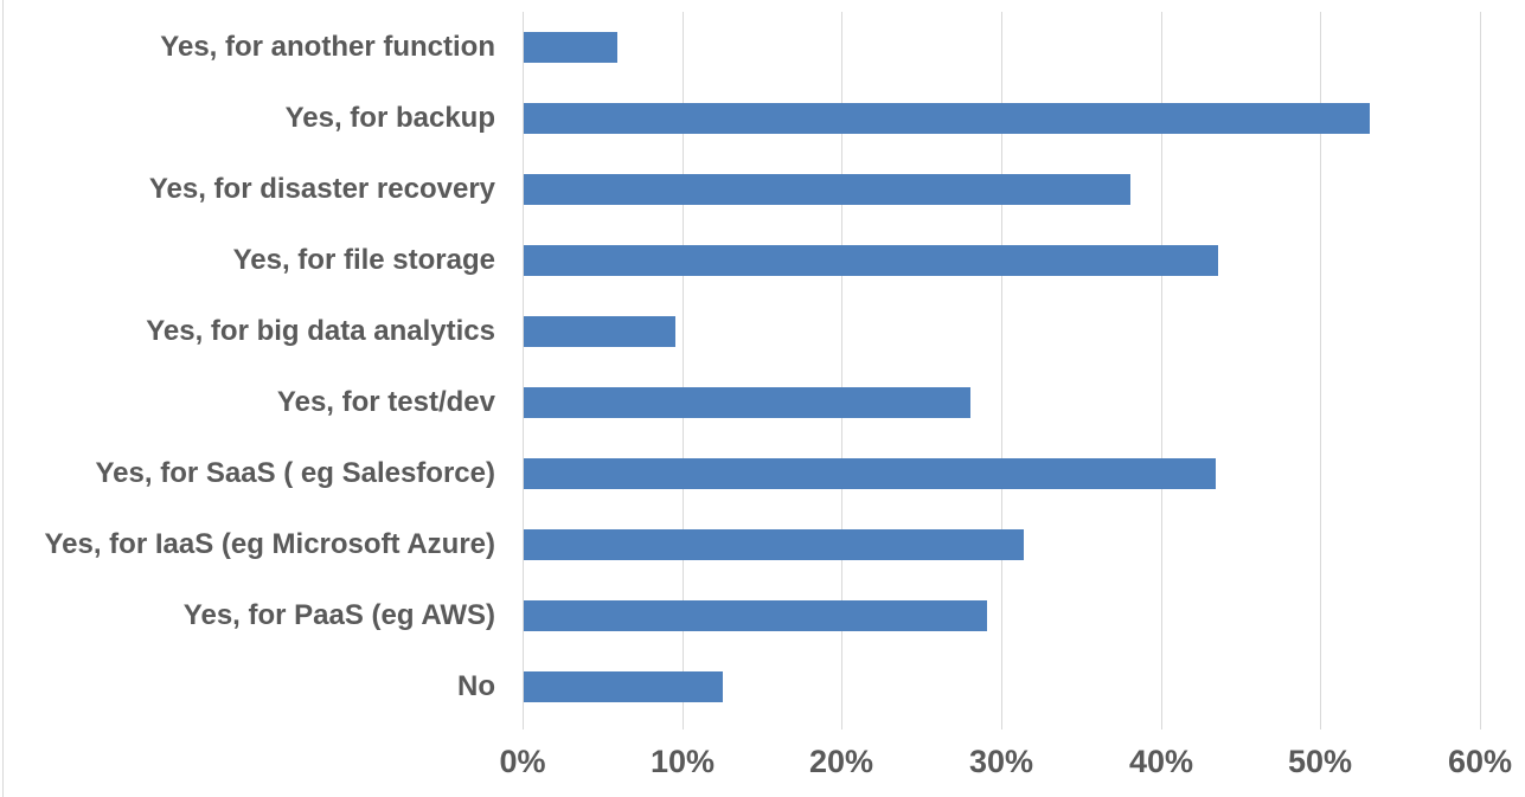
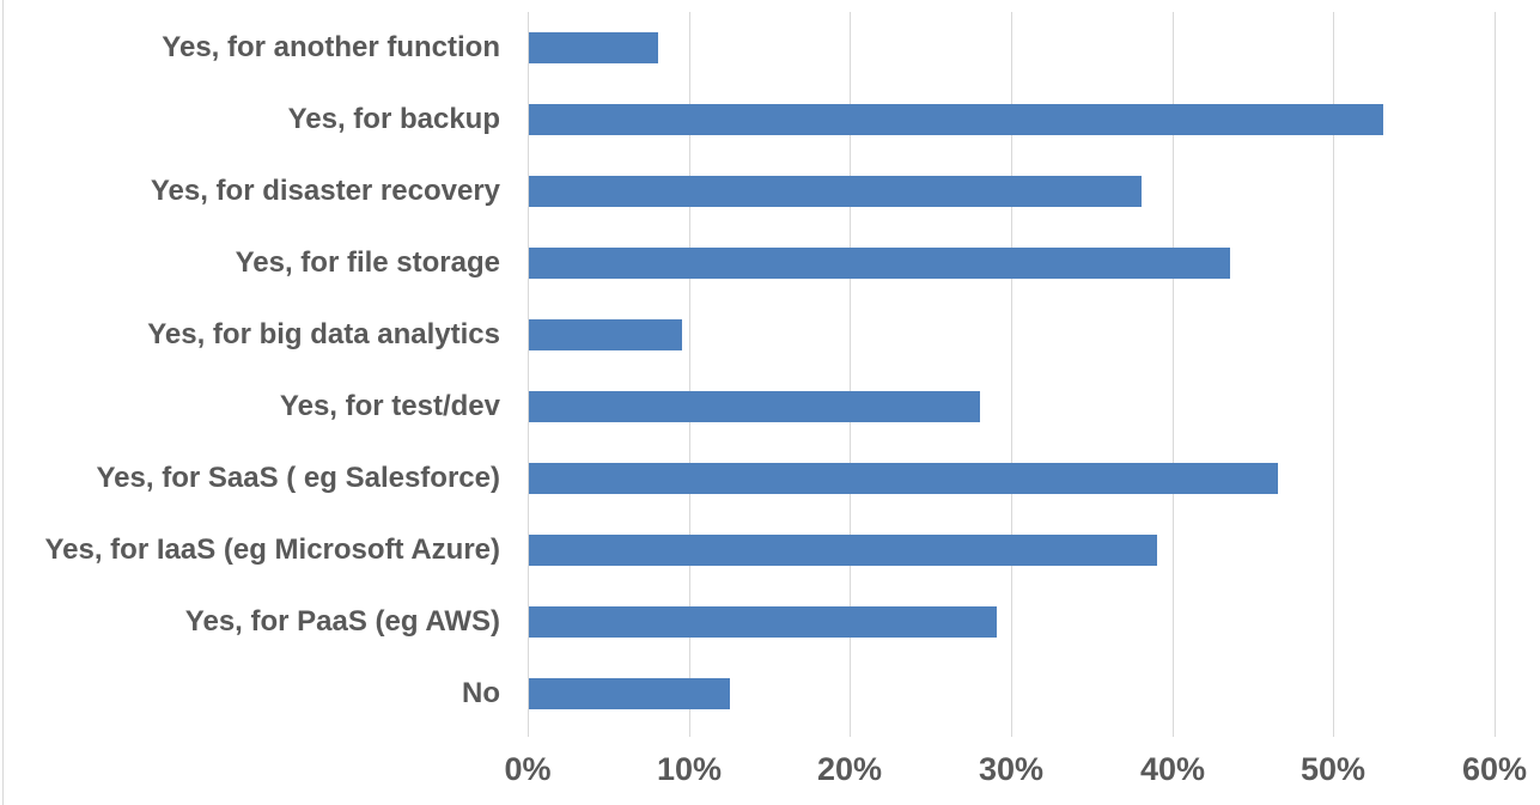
Yes, for another function: 5.9% -> 8.0%
Yes, for SaaS ( eg Salesforce): 43.4% -> 46.5%
Yes, for IaaS (eg Microsoft Azure): 31.3% -> 39.0%
